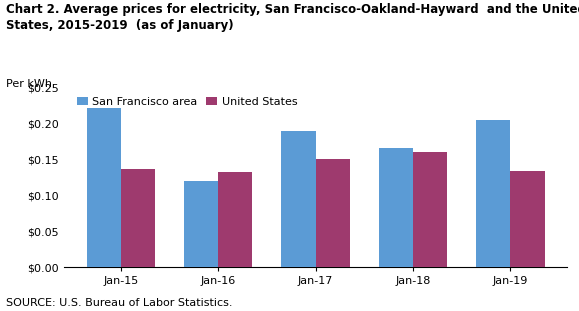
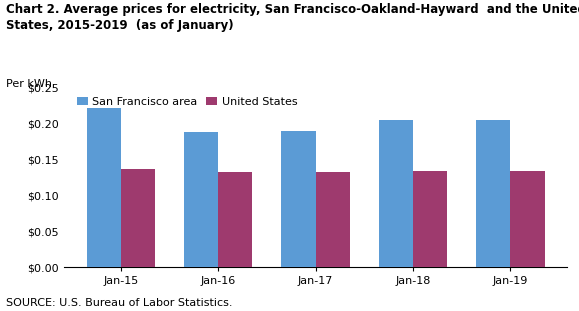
San Francisco area/Jan-16: $0.120 -> $0.188
United States/Jan-17: $0.150 -> $0.132
San Francisco area/Jan-18: $0.166 -> $0.204
United States/Jan-18: $0.160 -> $0.134
